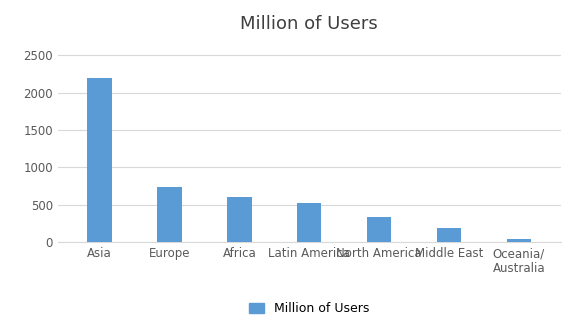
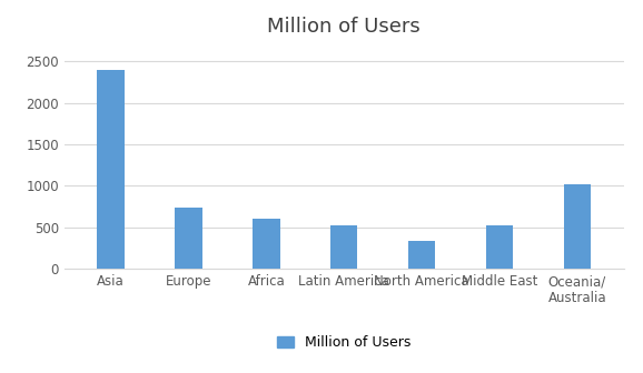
Asia: 2200 -> 2400
Middle East: 180 -> 520
Oceania/ Australia: 40 -> 1020
